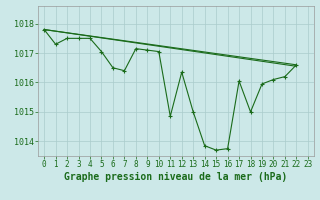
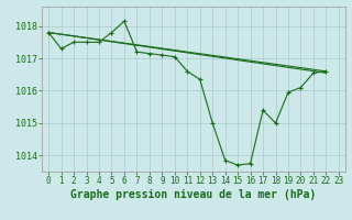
5: 1017.05 -> 1017.80
6: 1016.50 -> 1018.15
7: 1016.40 -> 1017.20
11: 1014.85 -> 1016.60
17: 1016.05 -> 1015.40
21: 1016.20 -> 1016.55
